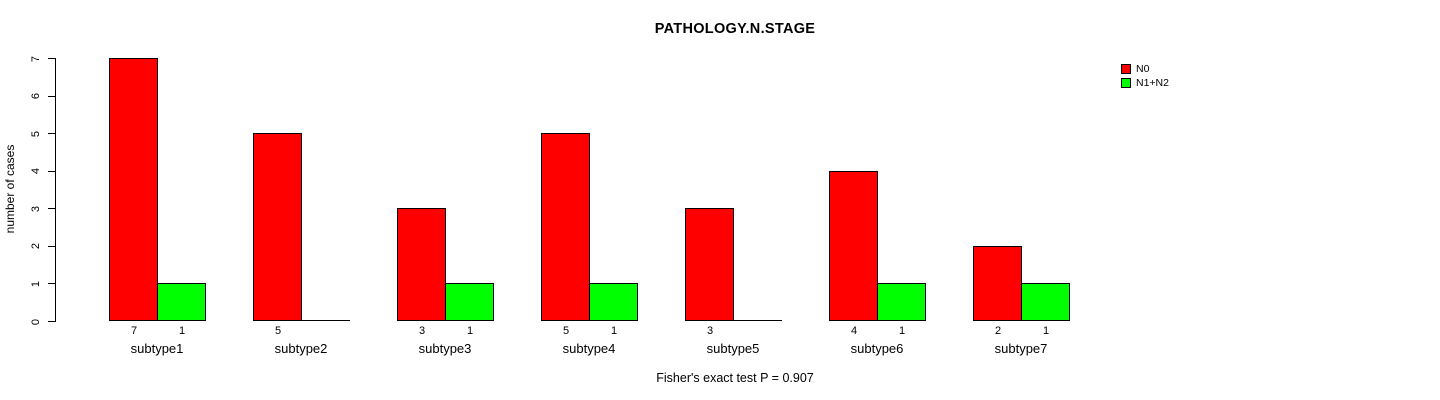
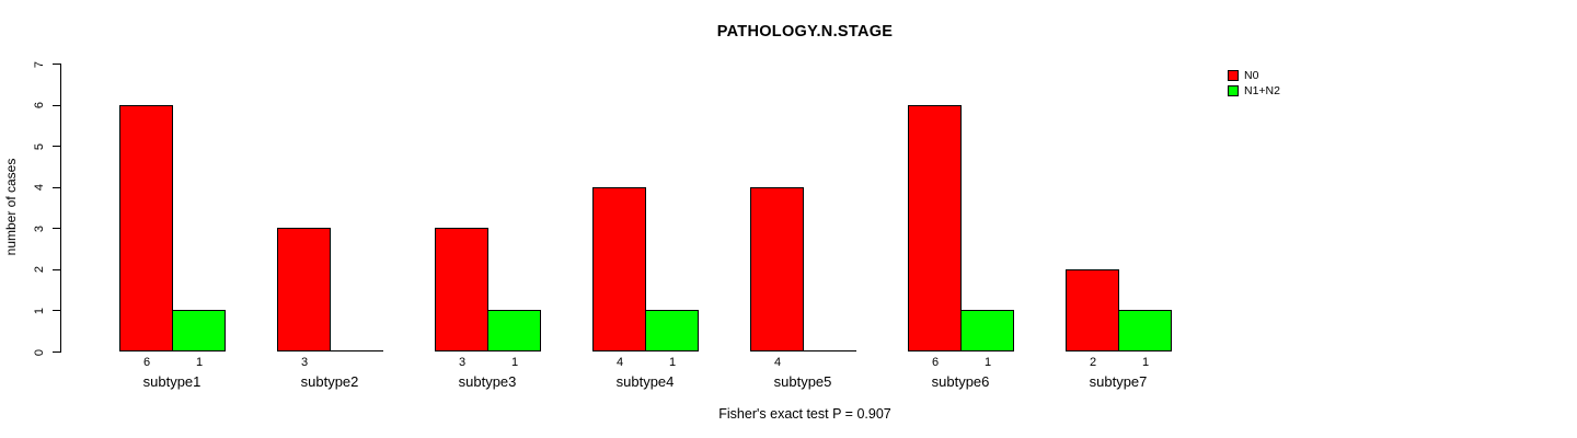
N0/subtype1: 7 -> 6
N0/subtype2: 5 -> 3
N0/subtype4: 5 -> 4
N0/subtype5: 3 -> 4
N0/subtype6: 4 -> 6
